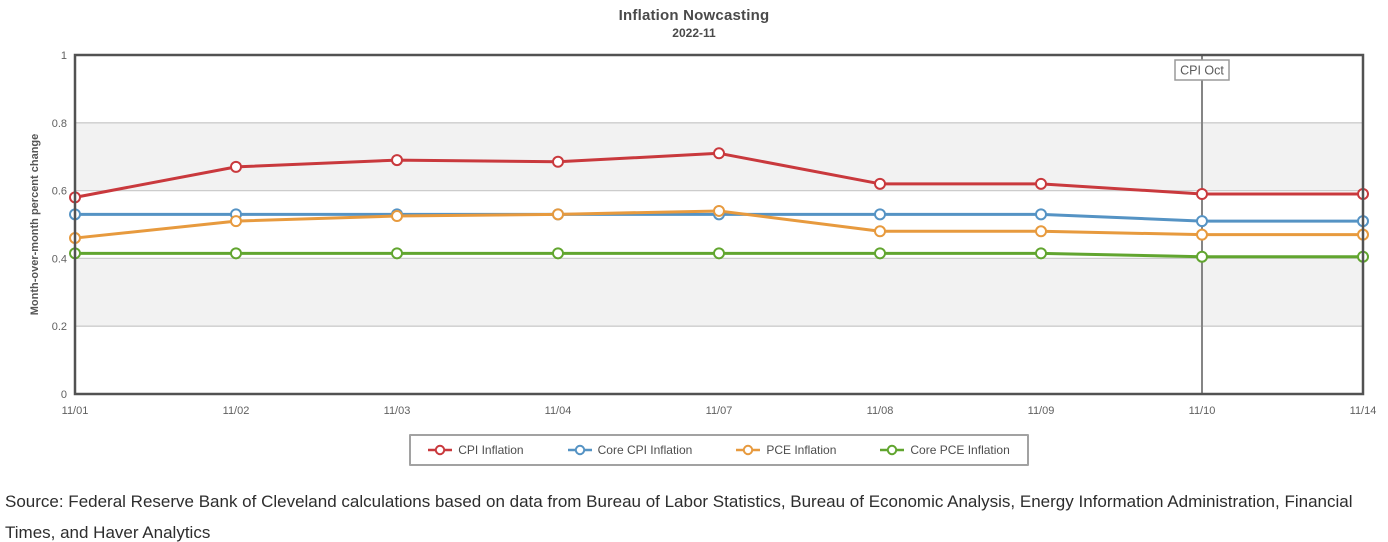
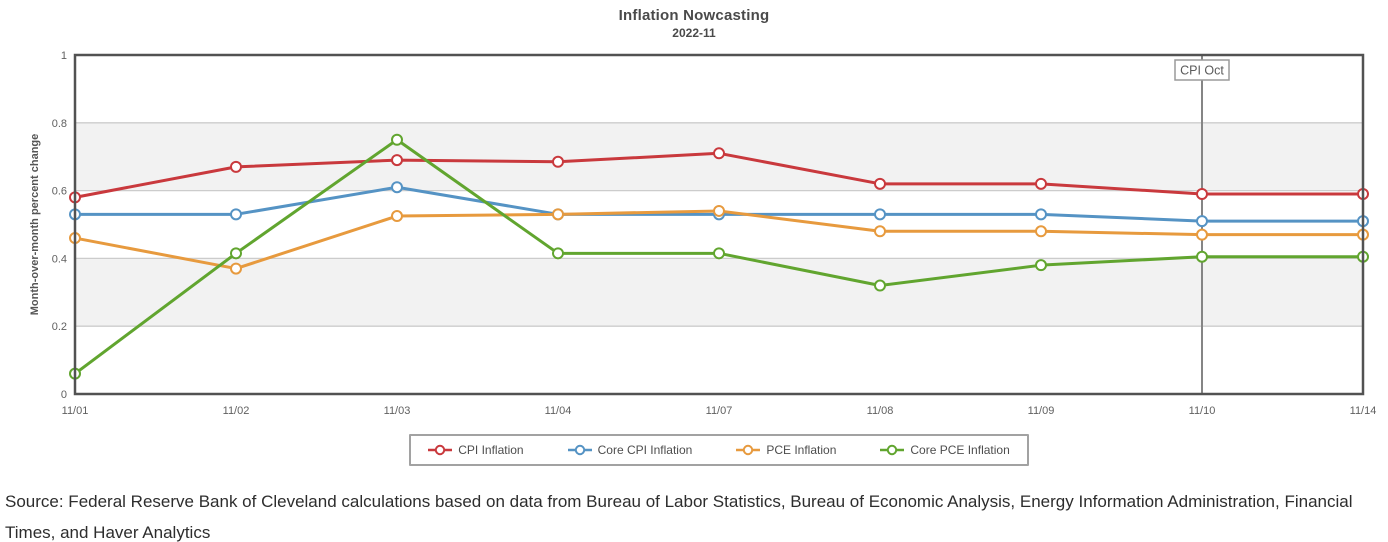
Core PCE Inflation/11/01: 0.41 -> 0.06
PCE Inflation/11/02: 0.51 -> 0.37
Core CPI Inflation/11/03: 0.53 -> 0.61
Core PCE Inflation/11/03: 0.41 -> 0.75
Core PCE Inflation/11/08: 0.41 -> 0.32
Core PCE Inflation/11/09: 0.41 -> 0.38
